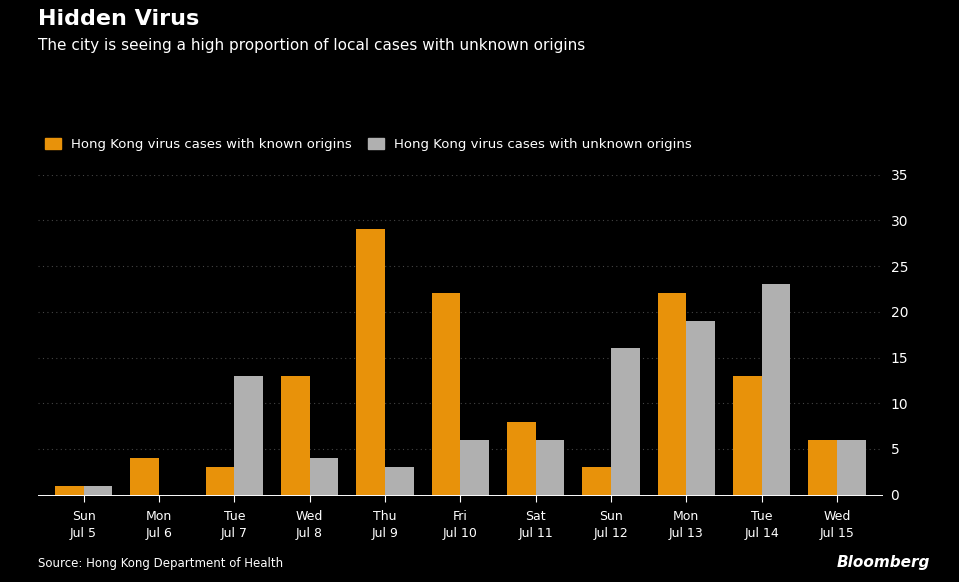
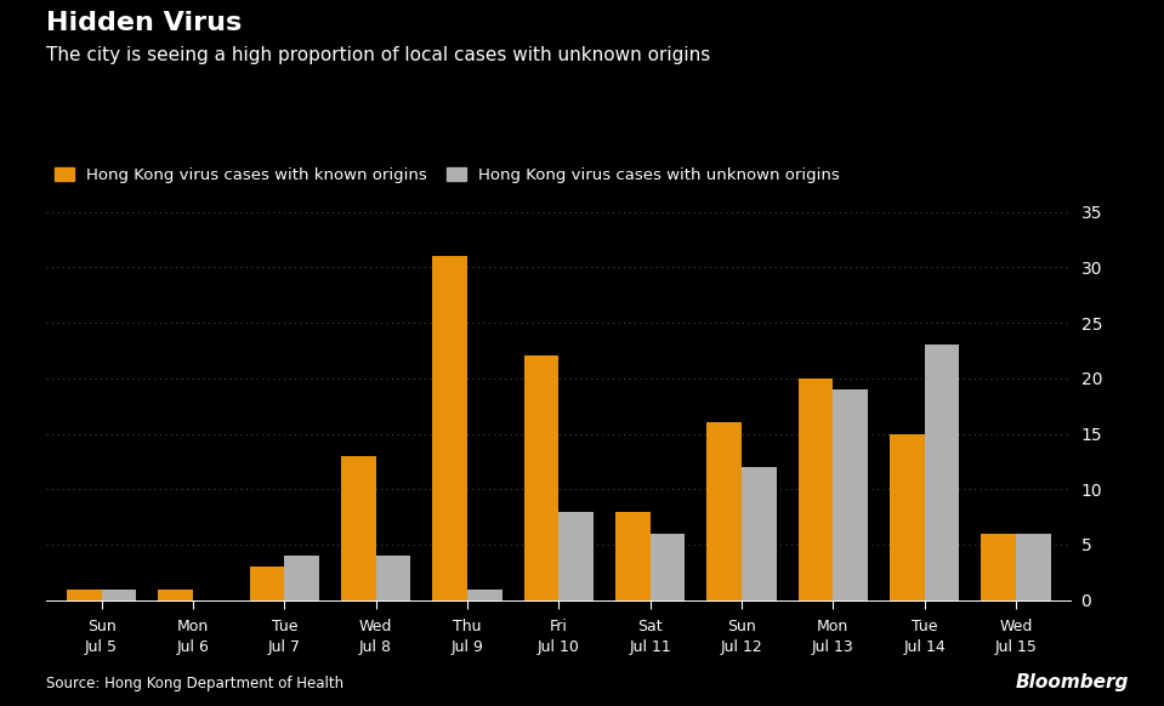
Hong Kong virus cases with known origins/Mon Jul 6: 4 -> 1
Hong Kong virus cases with unknown origins/Tue Jul 7: 13 -> 4
Hong Kong virus cases with known origins/Thu Jul 9: 29 -> 31
Hong Kong virus cases with unknown origins/Thu Jul 9: 3 -> 1
Hong Kong virus cases with unknown origins/Fri Jul 10: 6 -> 8
Hong Kong virus cases with known origins/Sun Jul 12: 3 -> 16
Hong Kong virus cases with unknown origins/Sun Jul 12: 16 -> 12
Hong Kong virus cases with known origins/Mon Jul 13: 22 -> 20
Hong Kong virus cases with known origins/Tue Jul 14: 13 -> 15
